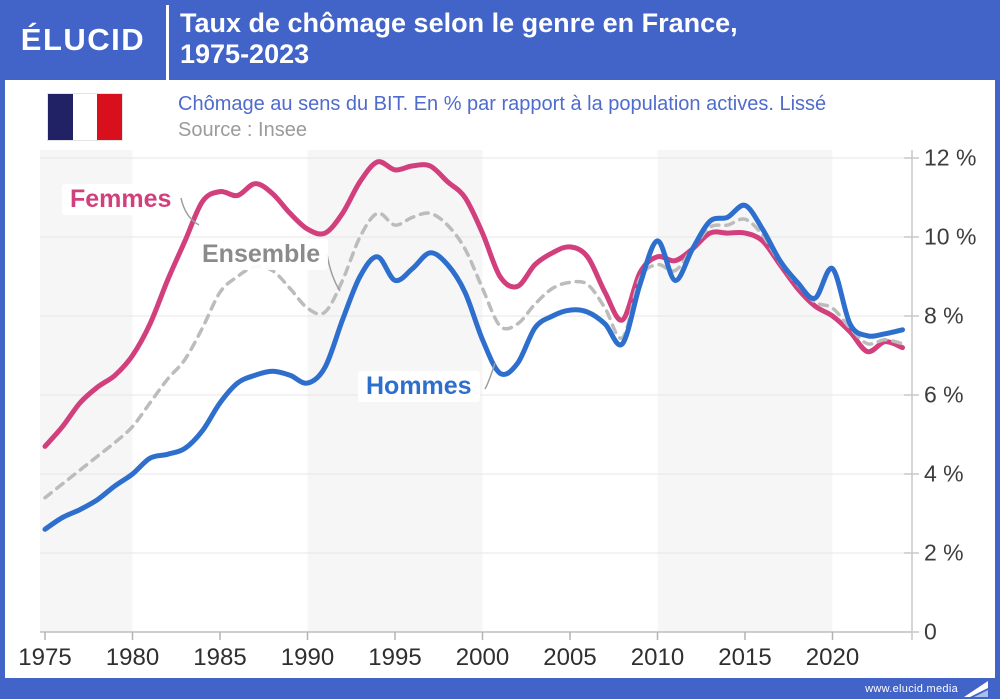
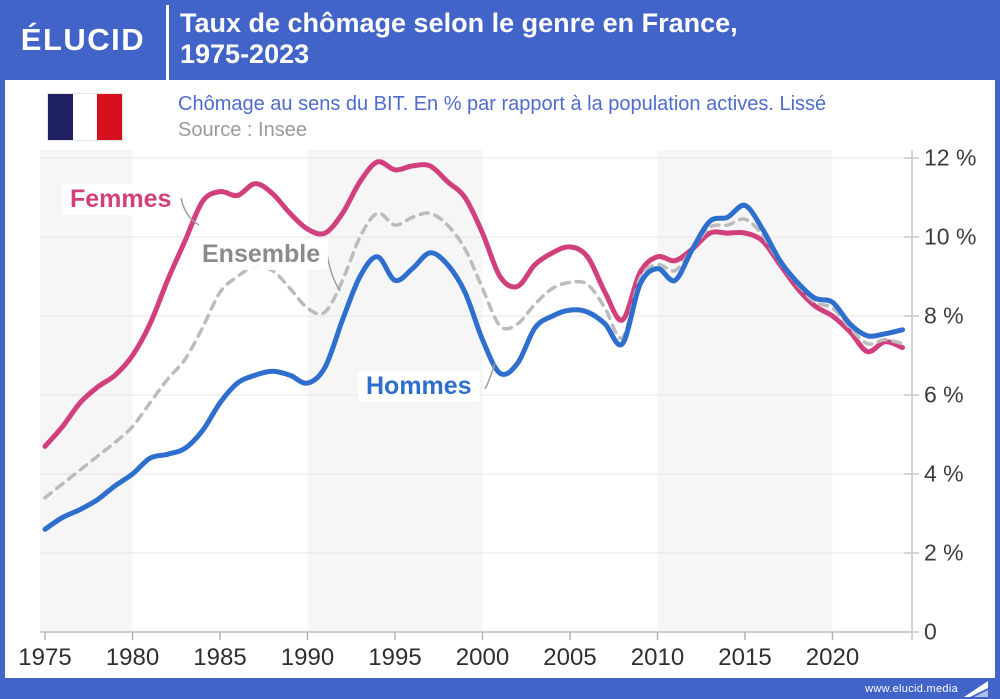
Hommes/2010: 9.9% -> 9.2%
Hommes/2020: 9.2% -> 8.3%
